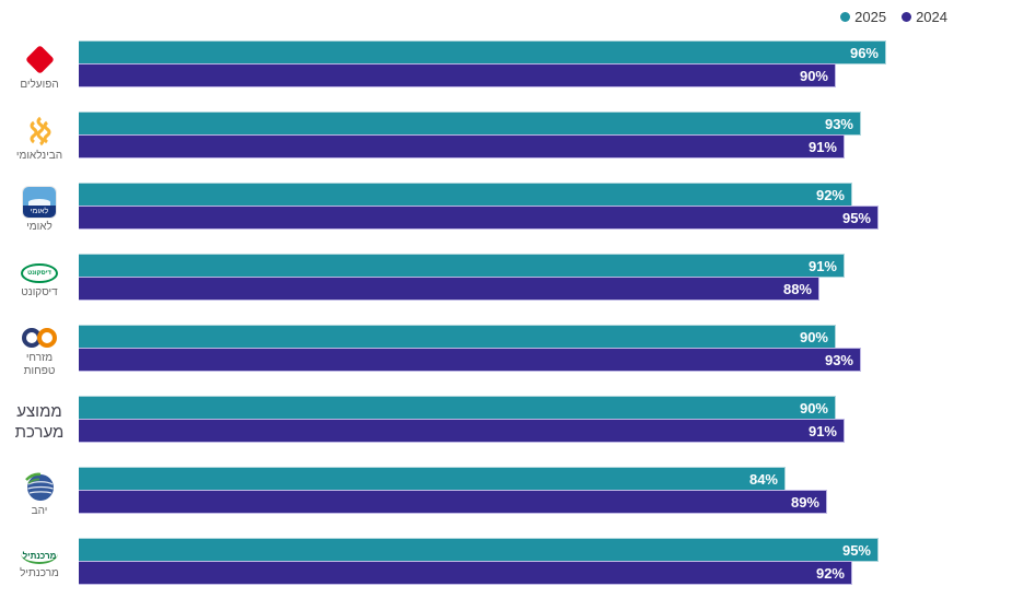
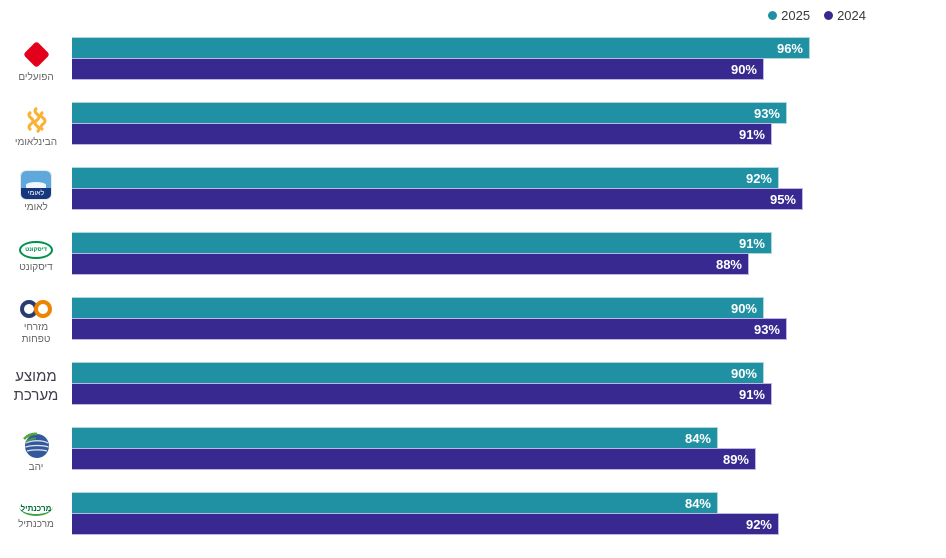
2025/מרכנתיל: 95% -> 84%
